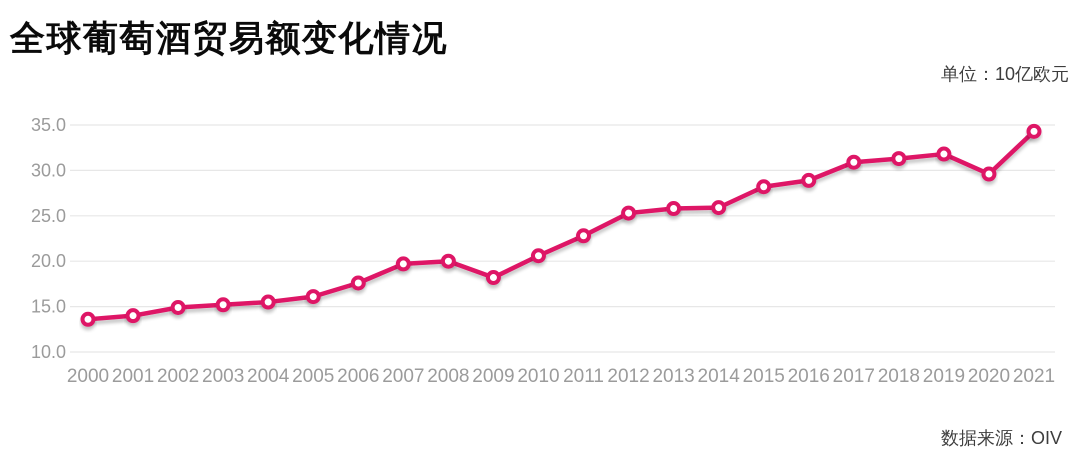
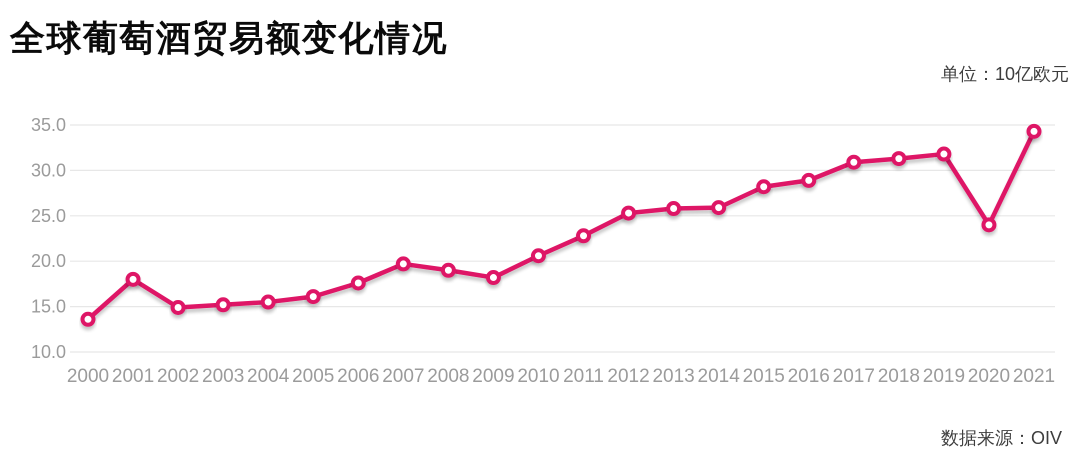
2001: 14 -> 18
2008: 20 -> 19
2020: 30 -> 24
